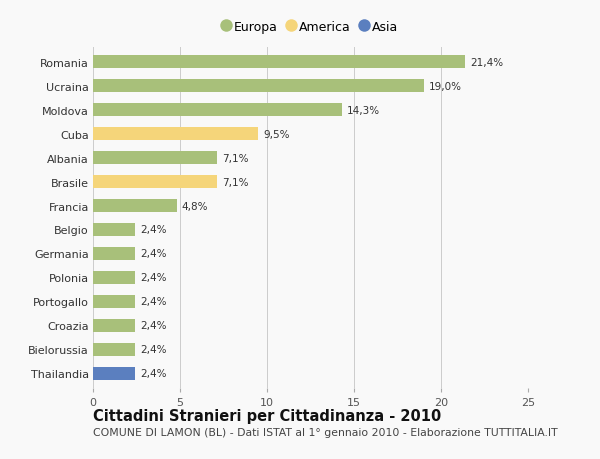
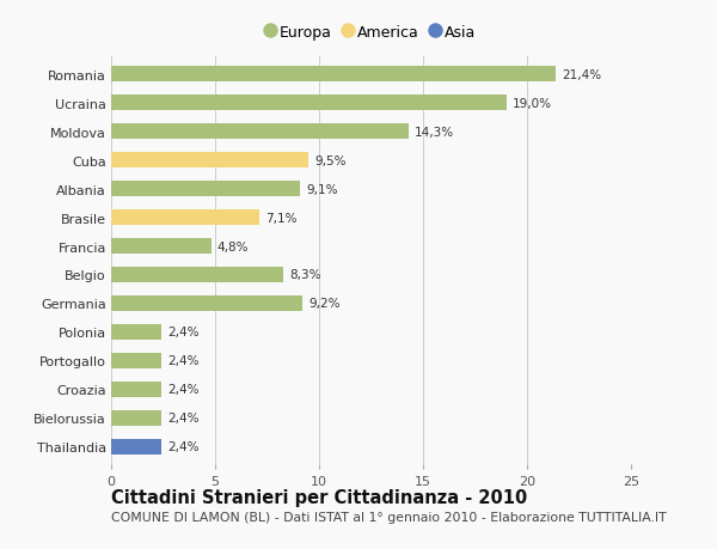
Albania: 7,1% -> 9,1%
Belgio: 2,4% -> 8,3%
Germania: 2,4% -> 9,2%
